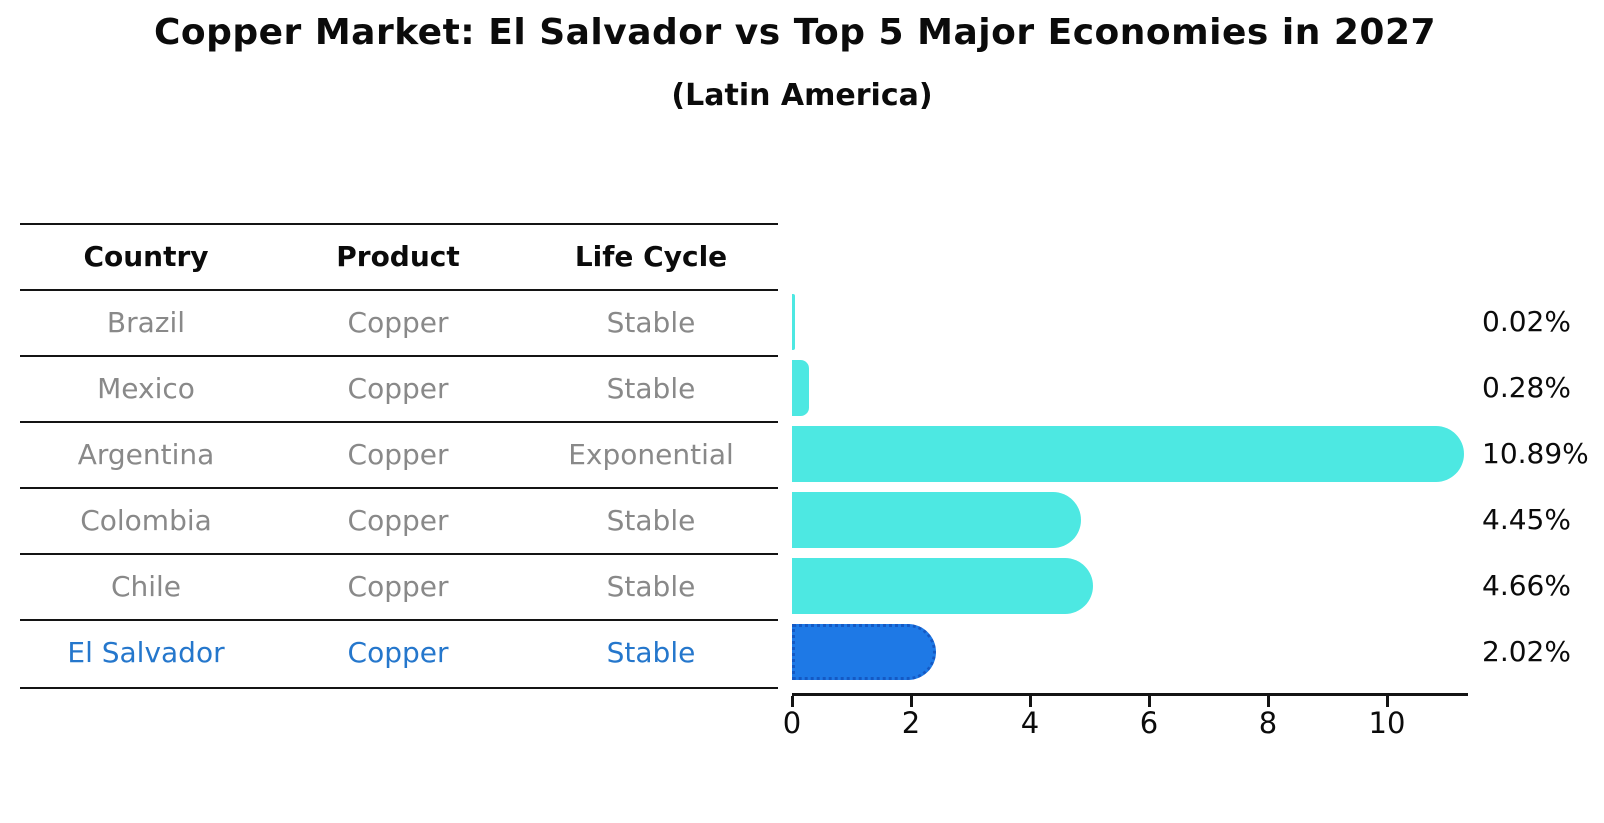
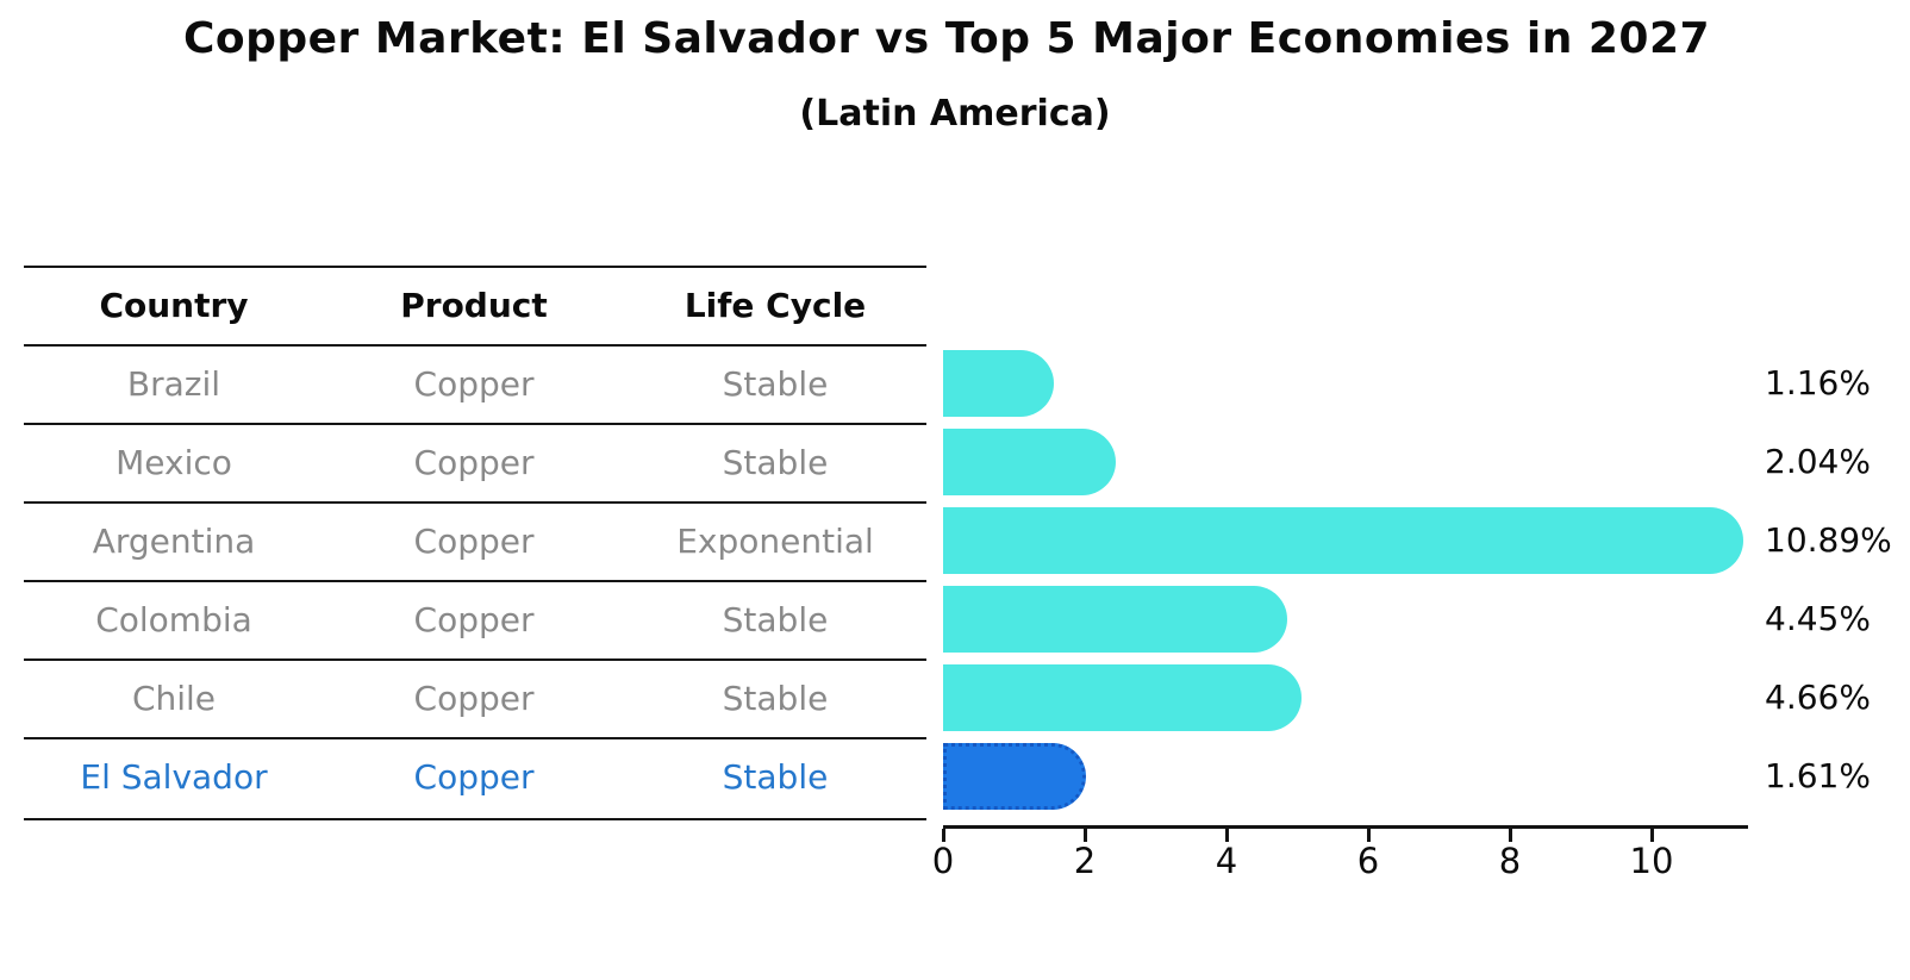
Brazil: 0.02% -> 1.16%
Mexico: 0.28% -> 2.04%
El Salvador: 2.02% -> 1.61%
